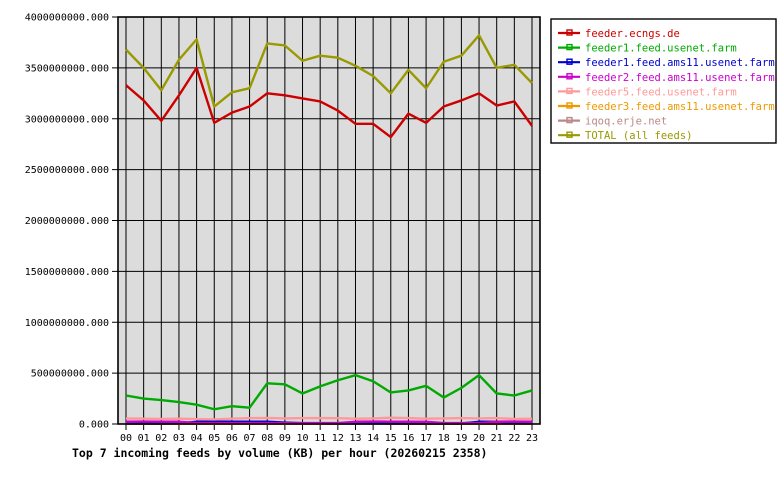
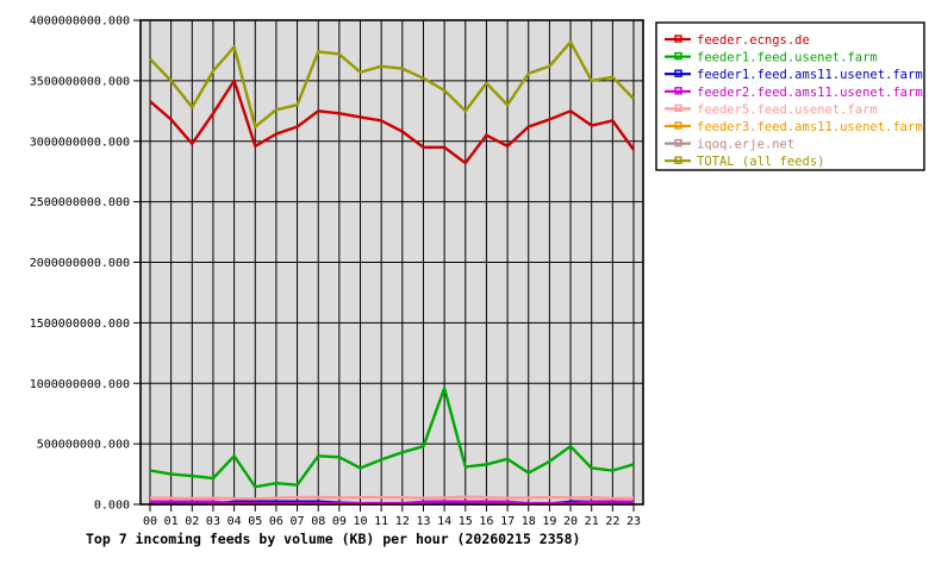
feeder1.feed.usenet.farm/04: 190000000 -> 400000000
feeder1.feed.usenet.farm/14: 420000000 -> 960000000
